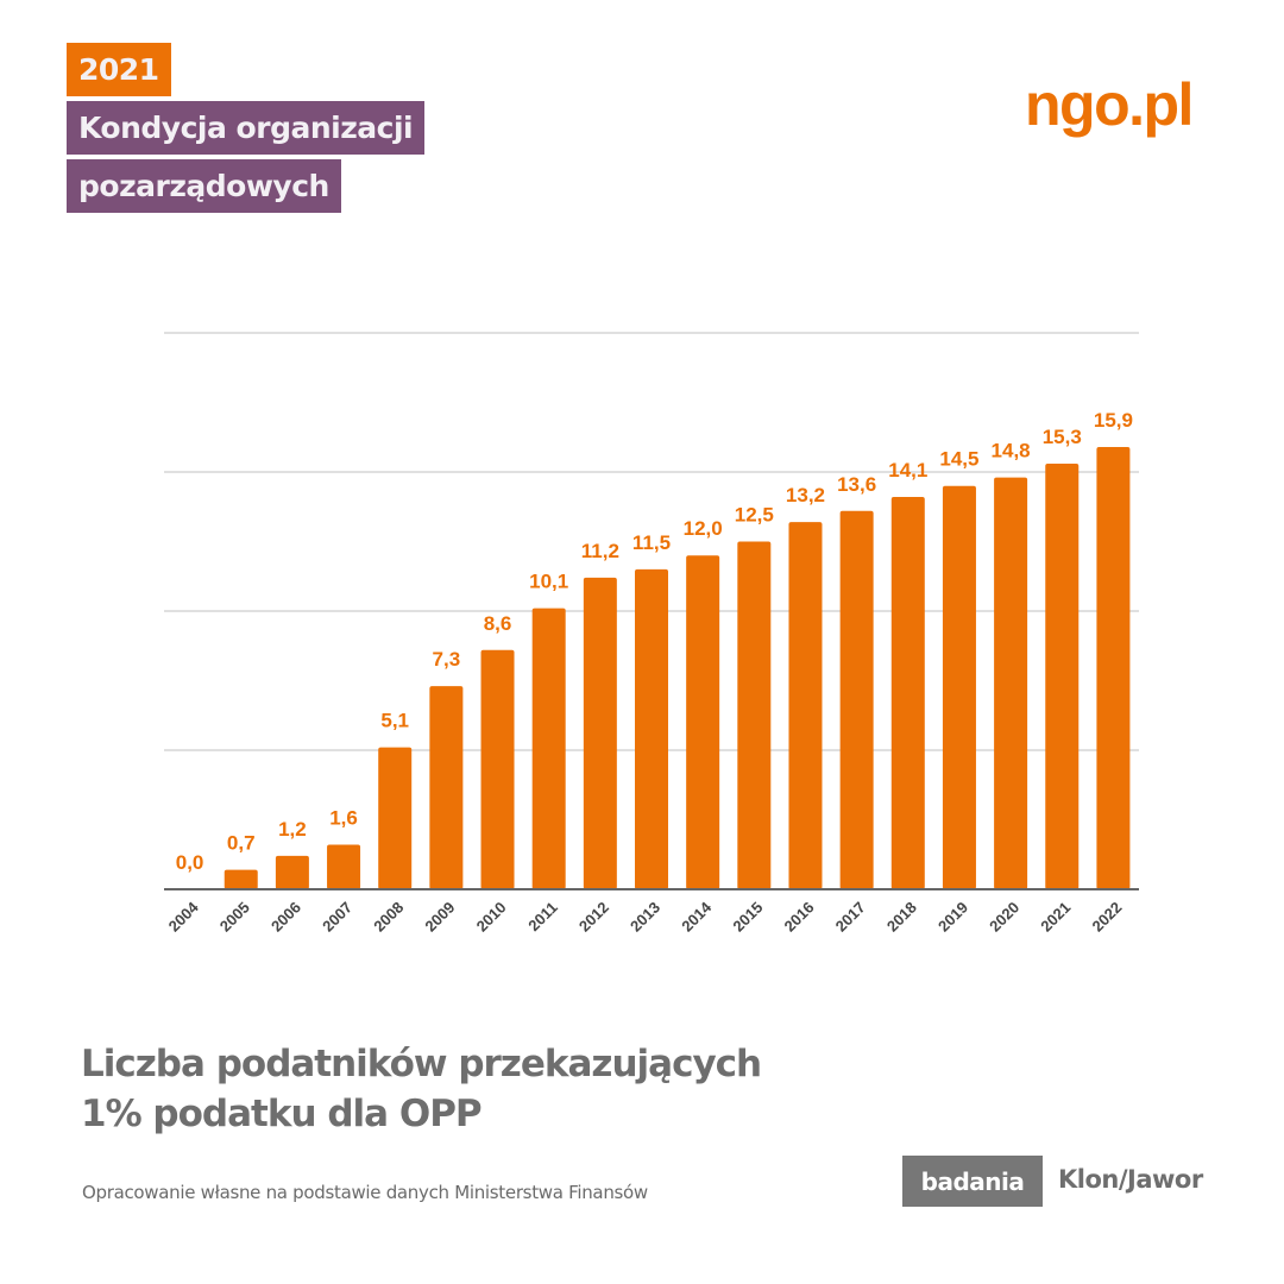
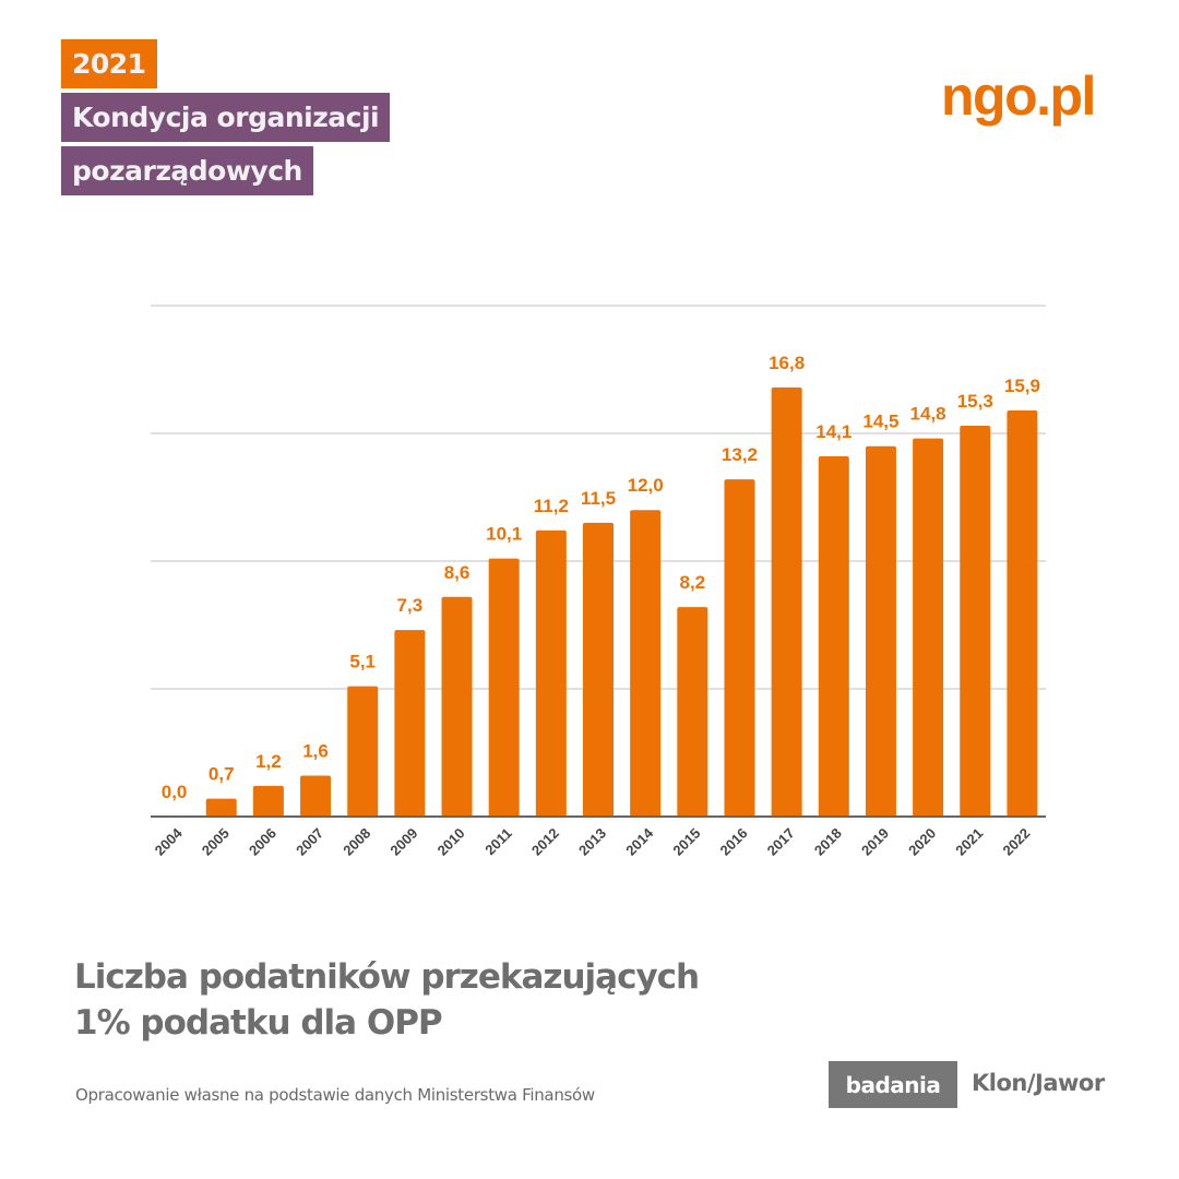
2015: 12,5 -> 8,2
2017: 13,6 -> 16,8
